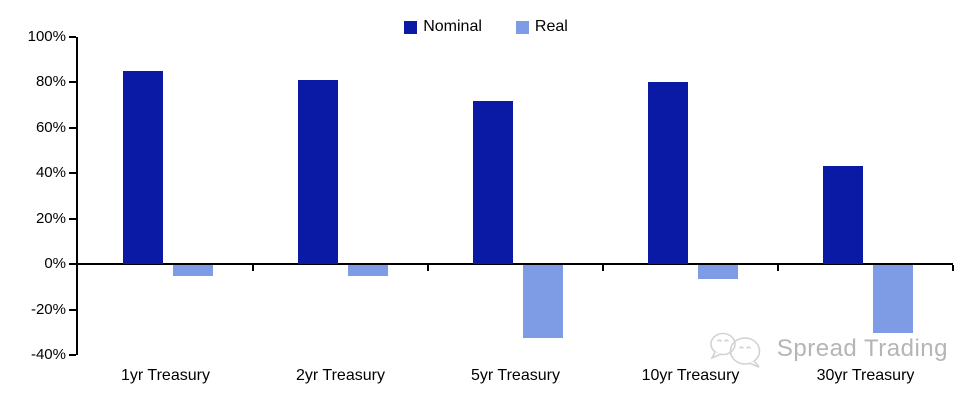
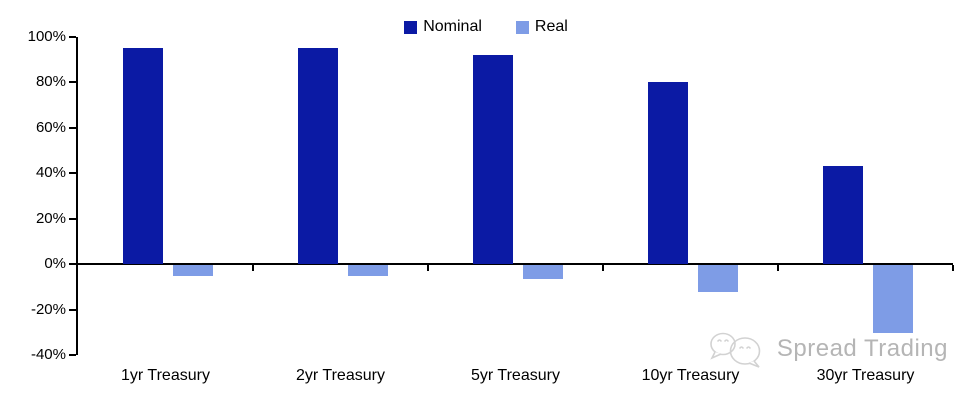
Nominal/1yr Treasury: 85% -> 95%
Nominal/2yr Treasury: 81% -> 95%
Nominal/5yr Treasury: 72% -> 92%
Real/5yr Treasury: -32% -> -6%
Real/10yr Treasury: -6% -> -12%
